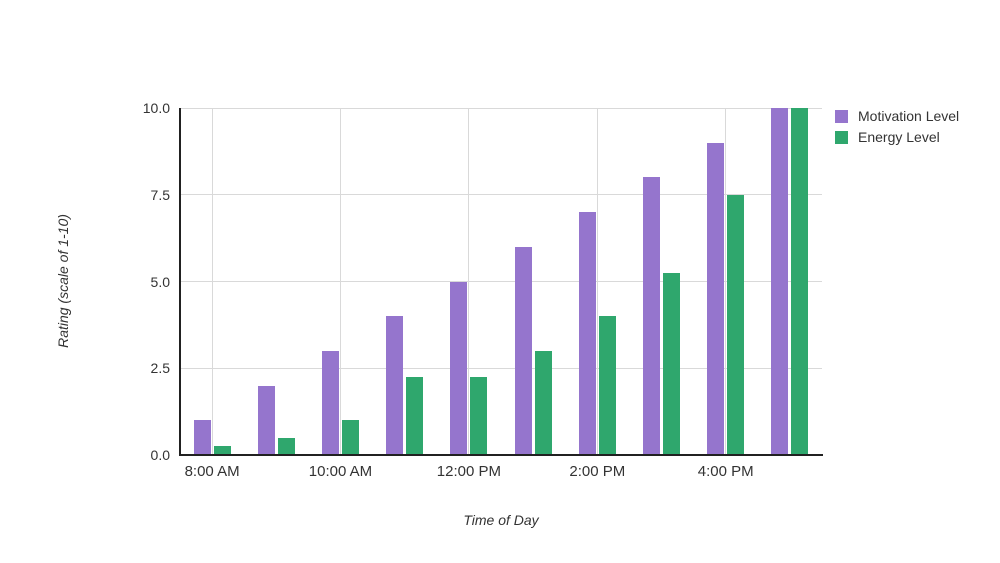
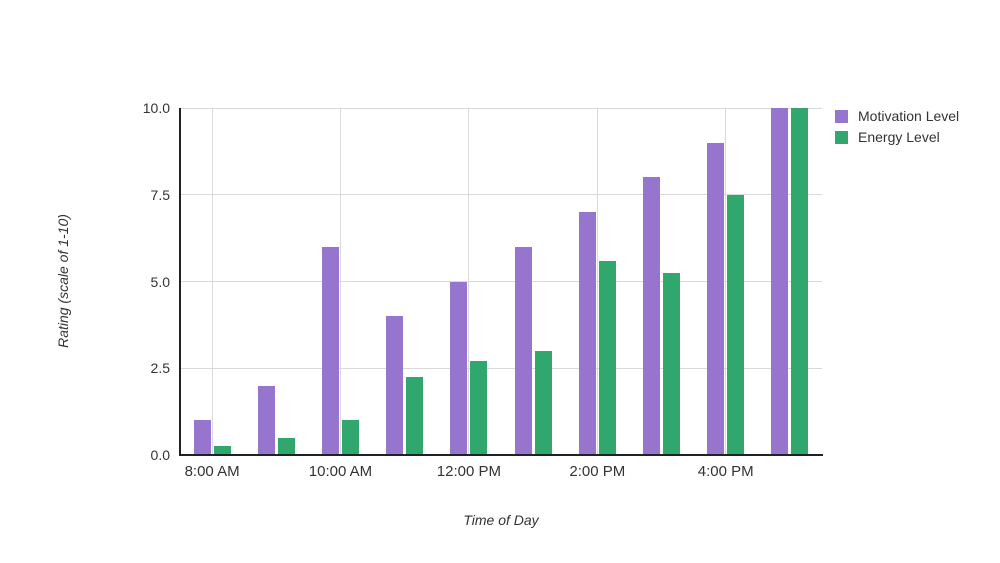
Motivation Level/10:00 AM: 3 -> 6
Energy Level/12:00 PM: 2.2 -> 2.7
Energy Level/2:00 PM: 4.0 -> 5.6
